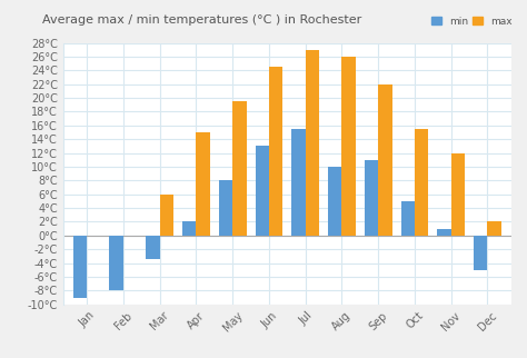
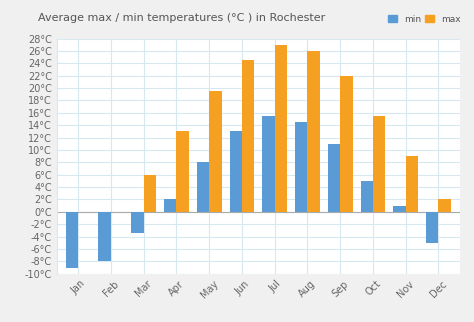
max/Apr: 15.0°C -> 13.0°C
min/Aug: 10.0°C -> 14.5°C
max/Nov: 12.0°C -> 9.0°C
